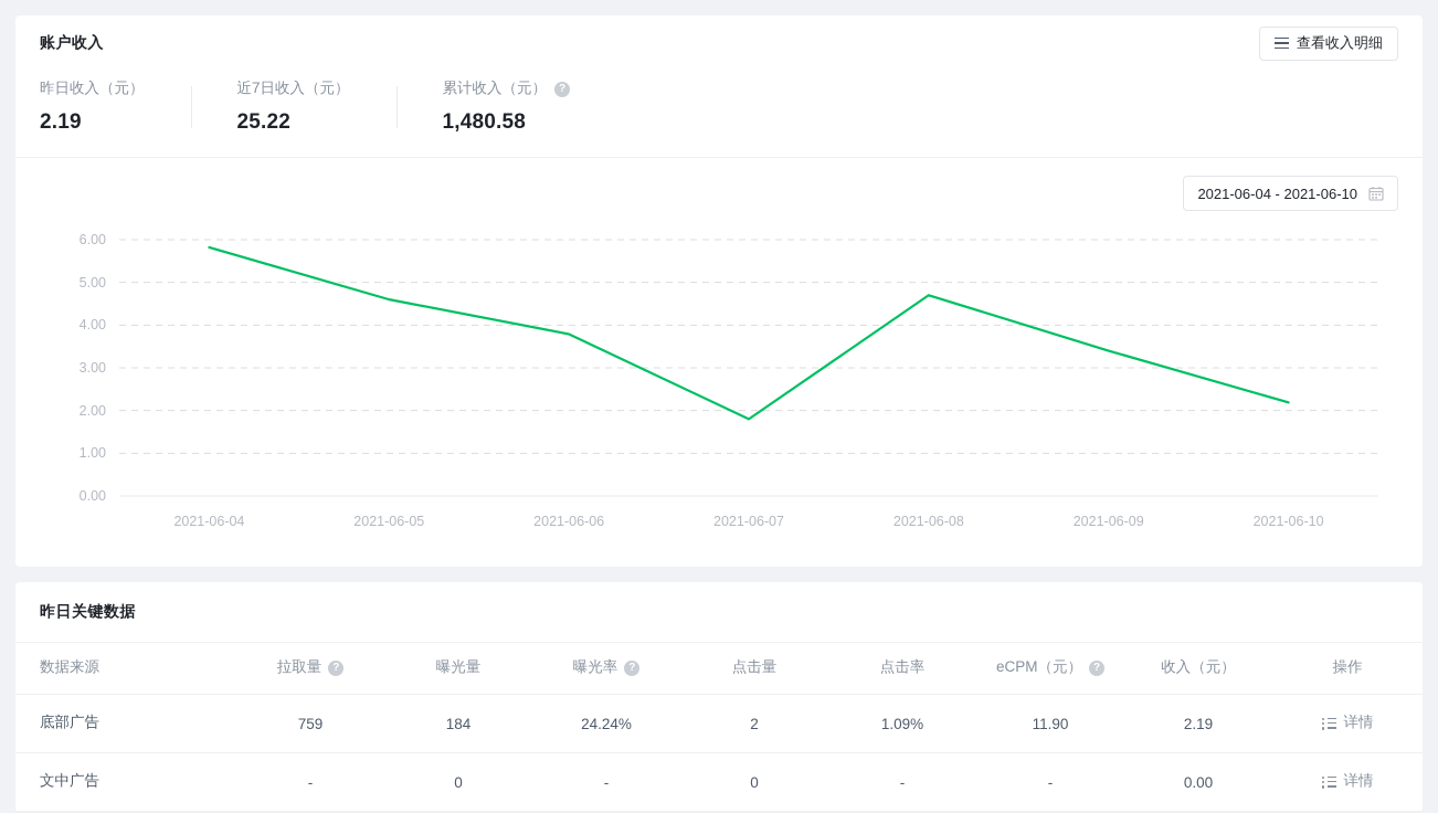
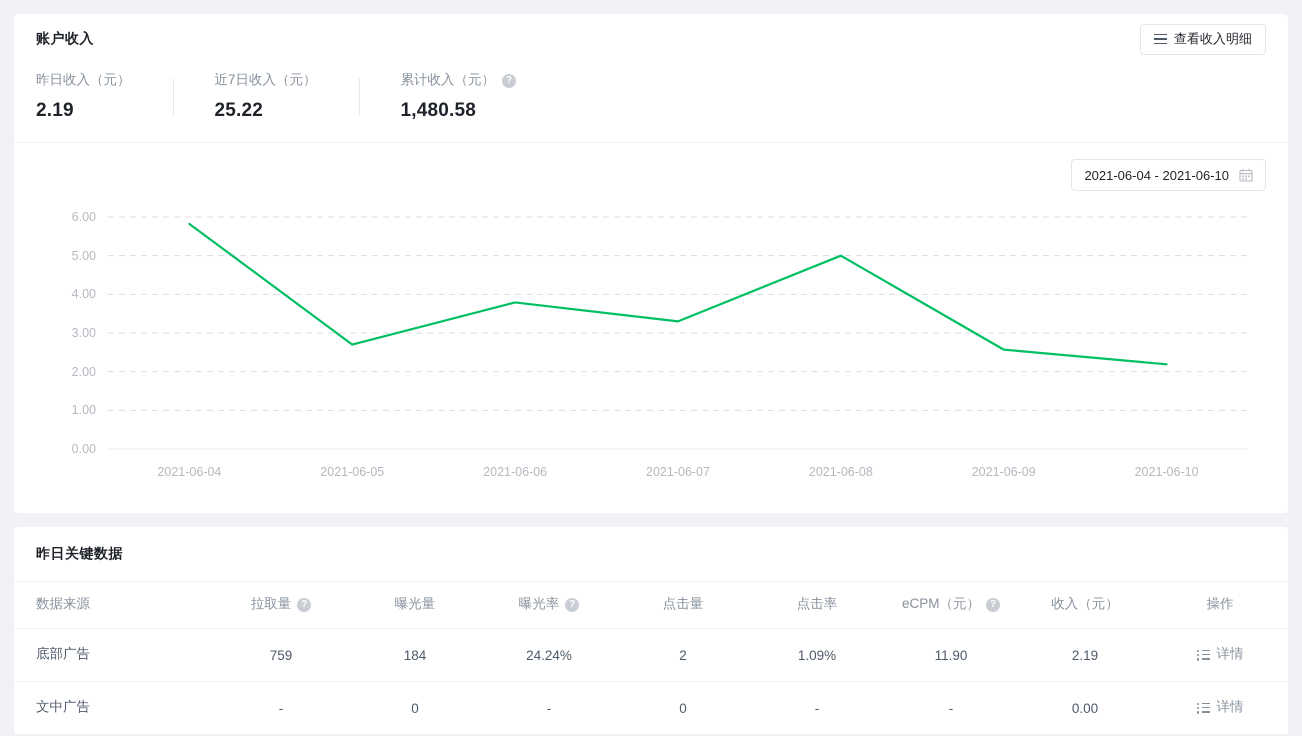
2021-06-05: 4.6 -> 2.7
2021-06-07: 1.8 -> 3.3
2021-06-08: 4.7 -> 5.0
2021-06-09: 3.4 -> 2.6
